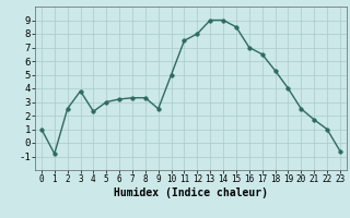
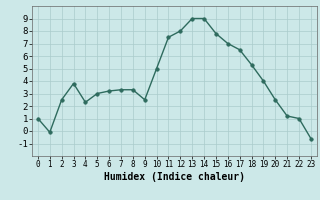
1: -0.8 -> -0.1
15: 8.5 -> 7.8
21: 1.7 -> 1.2
